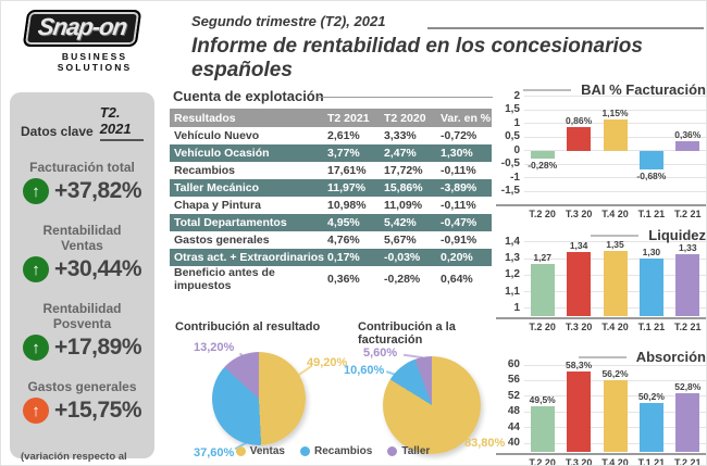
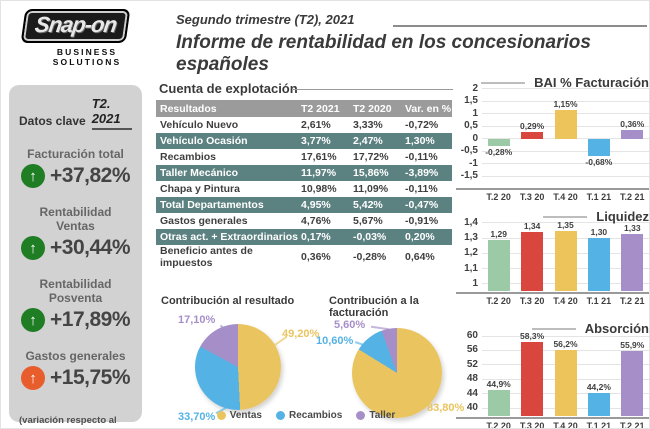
Contribución al resultado/Recambios: 37,60% -> 33,70%
Contribución al resultado/Taller: 13,20% -> 17,10%
BAI % Facturación/T.3 20: 0,86% -> 0,29%
Liquidez/T.2 20: 1,27 -> 1,29
Absorción/T.2 20: 49,5% -> 44,9%
Absorción/T.1 21: 50,2% -> 44,2%
Absorción/T.2 21: 52,8% -> 55,9%
